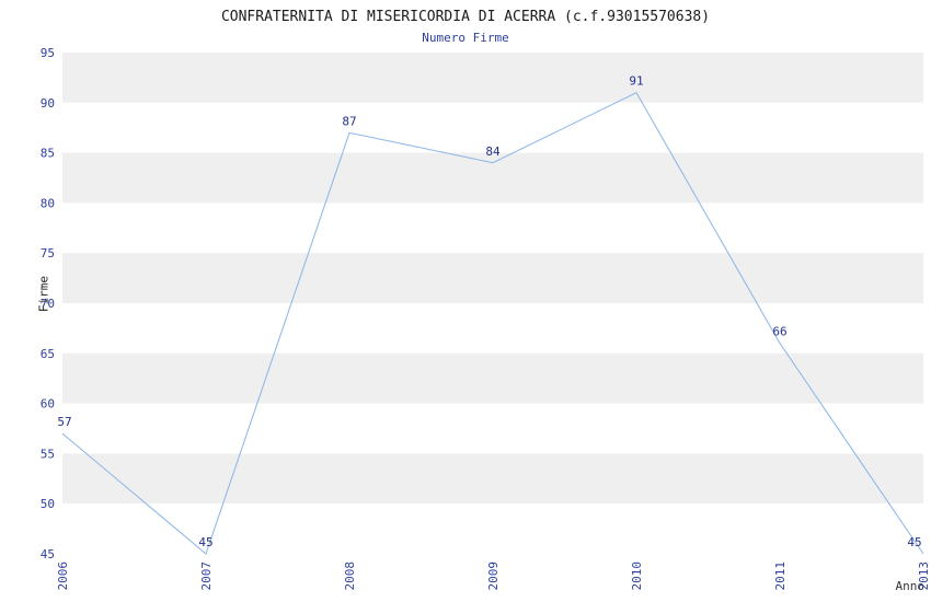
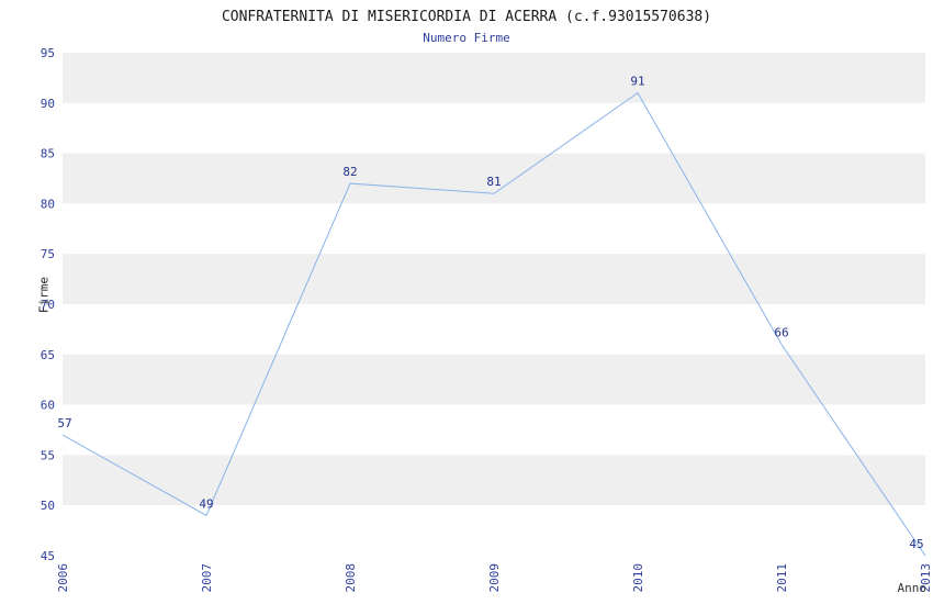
2007: 45 -> 49
2008: 87 -> 82
2009: 84 -> 81
